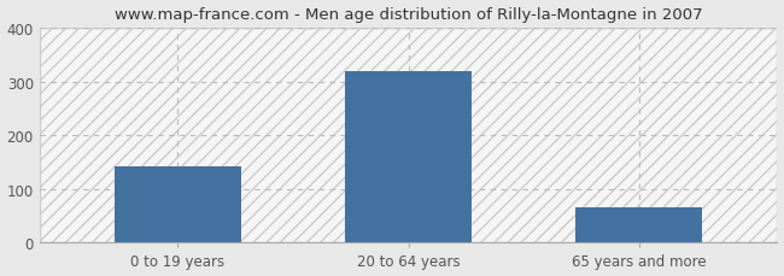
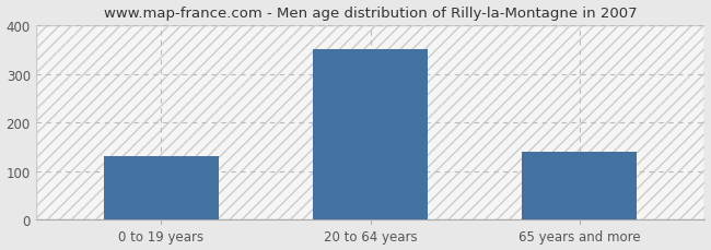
0 to 19 years: 142 -> 130
20 to 64 years: 318 -> 350
65 years and more: 65 -> 140
